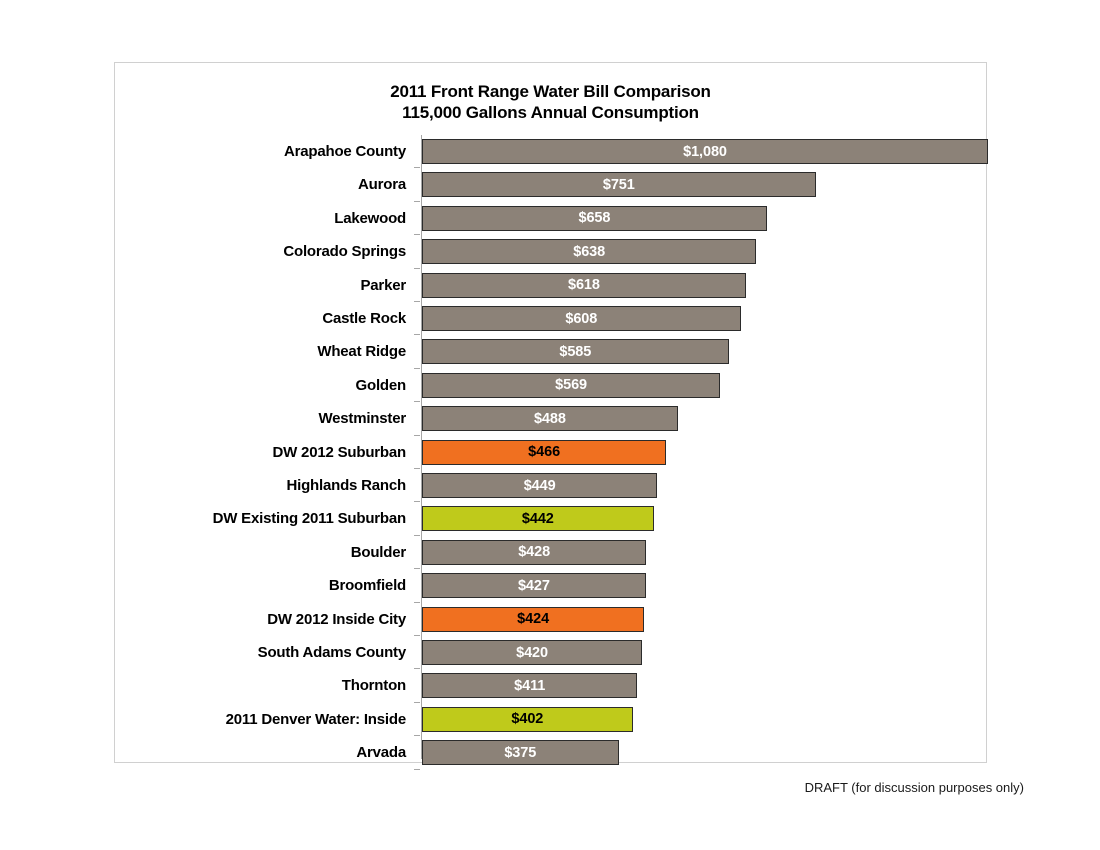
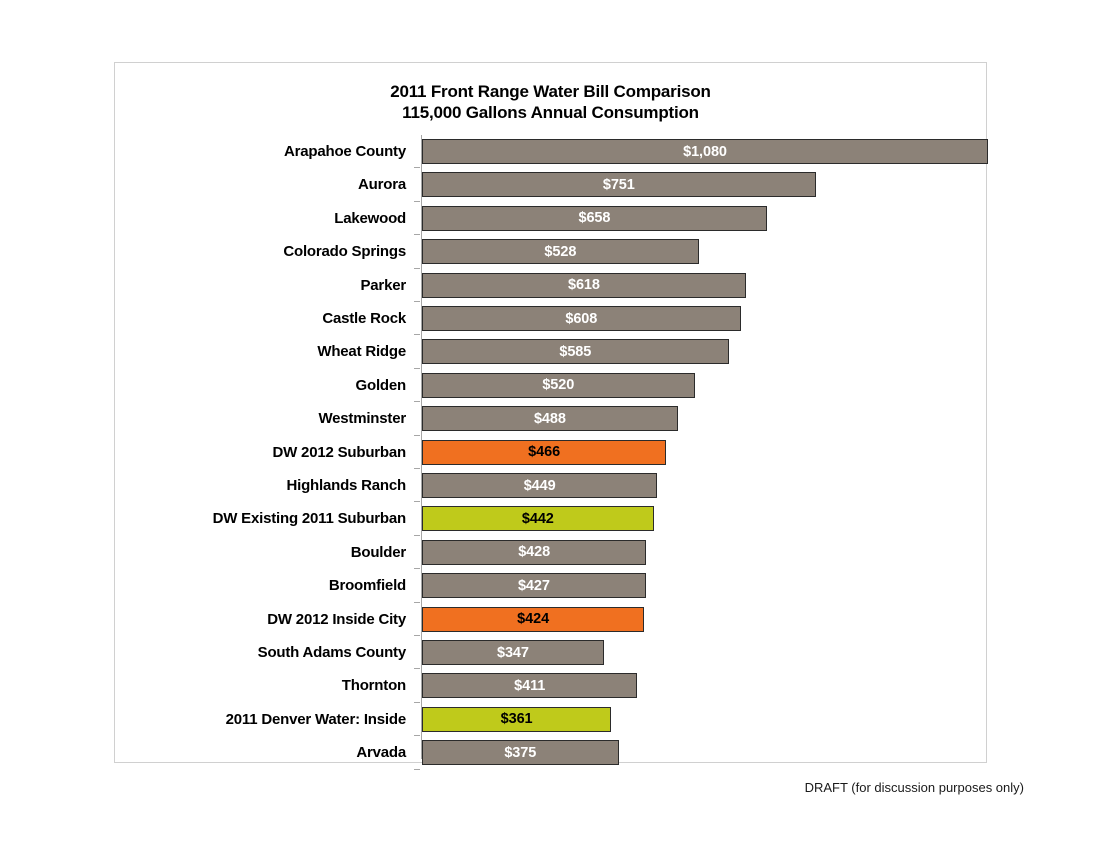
Colorado Springs: $638 -> $528
Golden: $569 -> $520
South Adams County: $420 -> $347
2011 Denver Water: Inside: $402 -> $361
